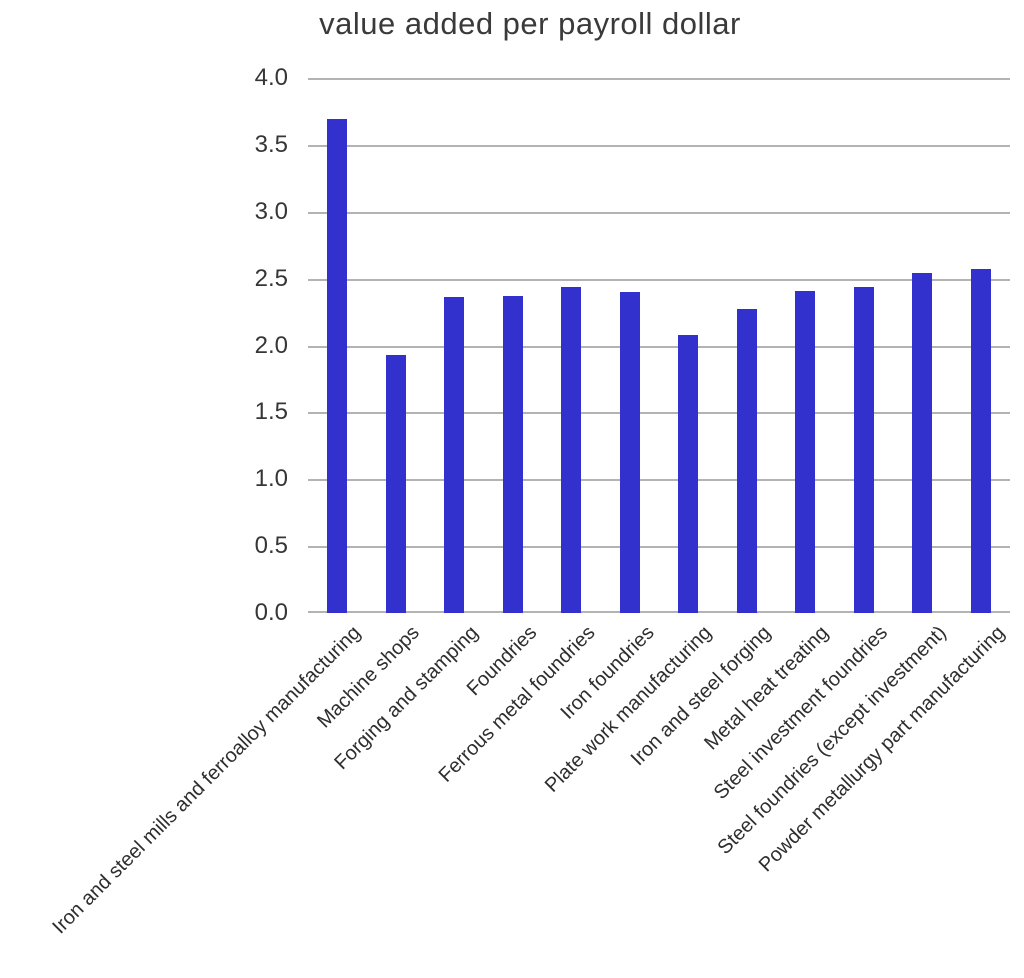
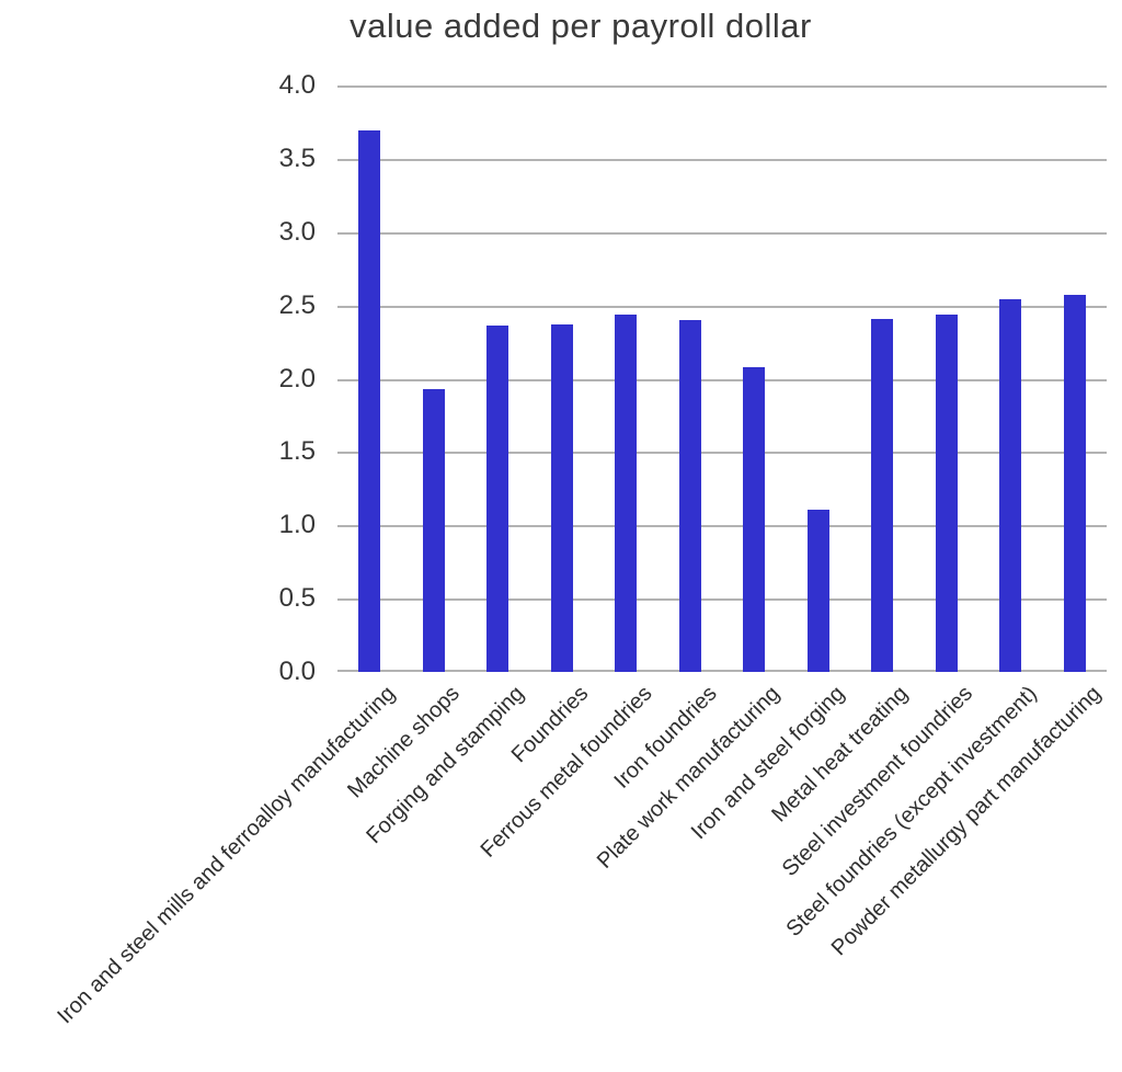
Iron and steel forging: 2.27 -> 1.11
